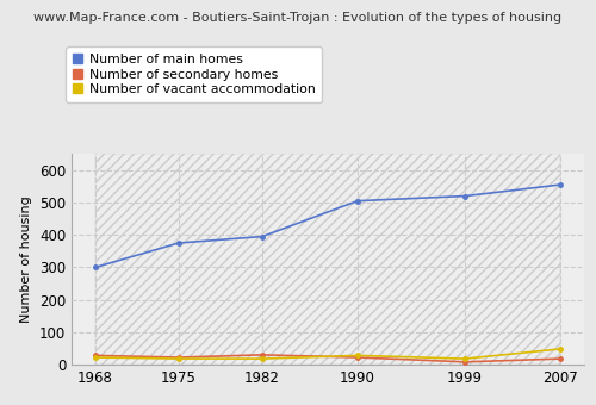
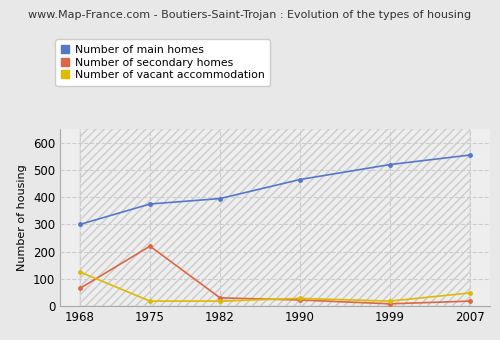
Number of secondary homes/1968: 28 -> 65
Number of vacant accommodation/1968: 22 -> 125
Number of secondary homes/1975: 22 -> 220
Number of main homes/1990: 505 -> 465
